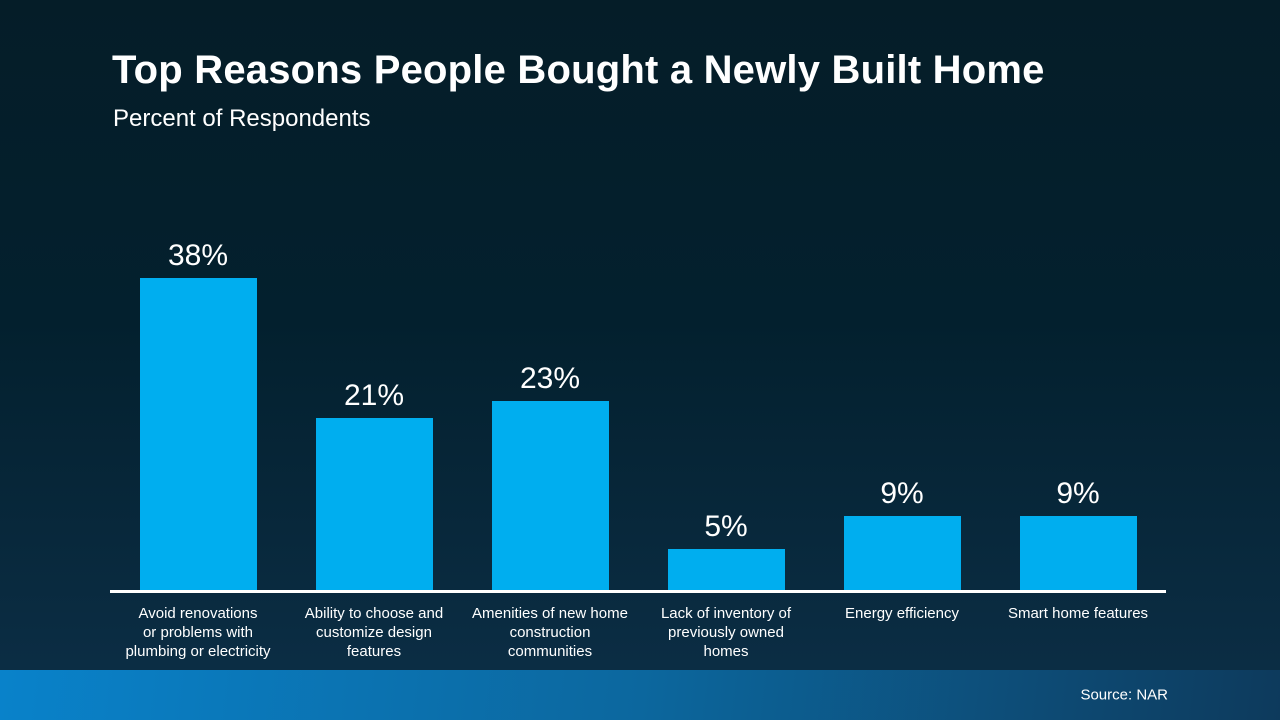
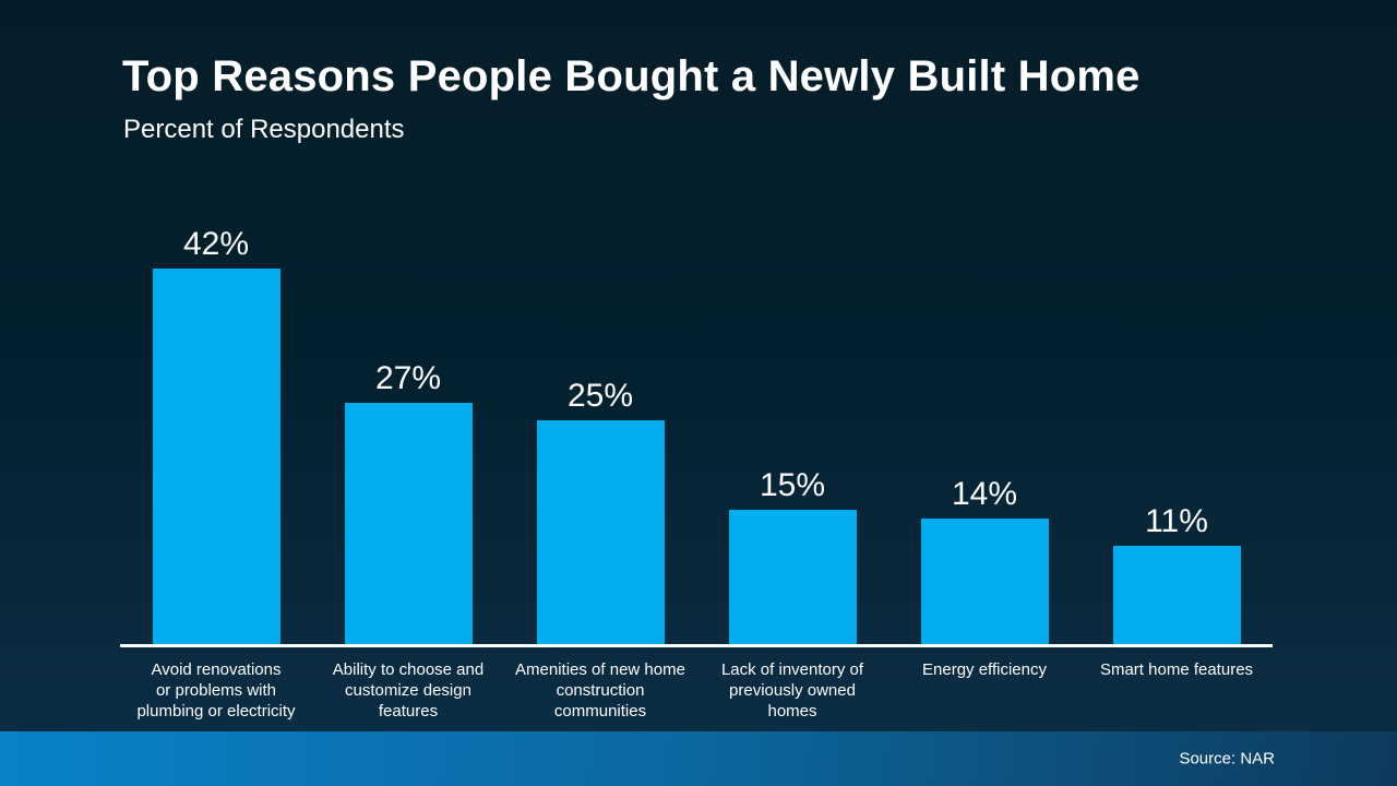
Avoid renovations or problems with plumbing or electricity: 38% -> 42%
Ability to choose and customize design features: 21% -> 27%
Amenities of new home construction communities: 23% -> 25%
Lack of inventory of previously owned homes: 5% -> 15%
Energy efficiency: 9% -> 14%
Smart home features: 9% -> 11%
